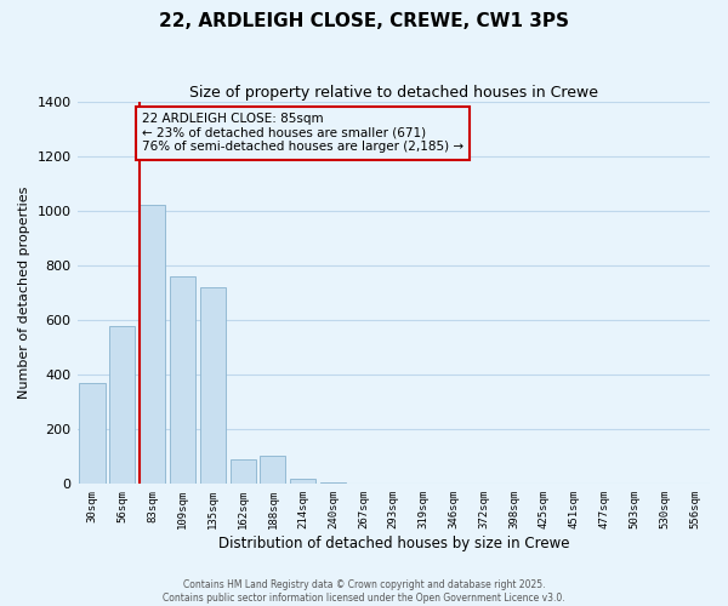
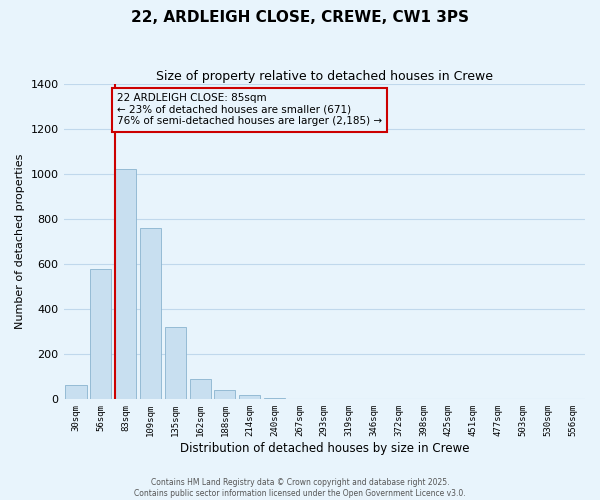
30sqm: 370 -> 65
135sqm: 720 -> 320
188sqm: 105 -> 40
